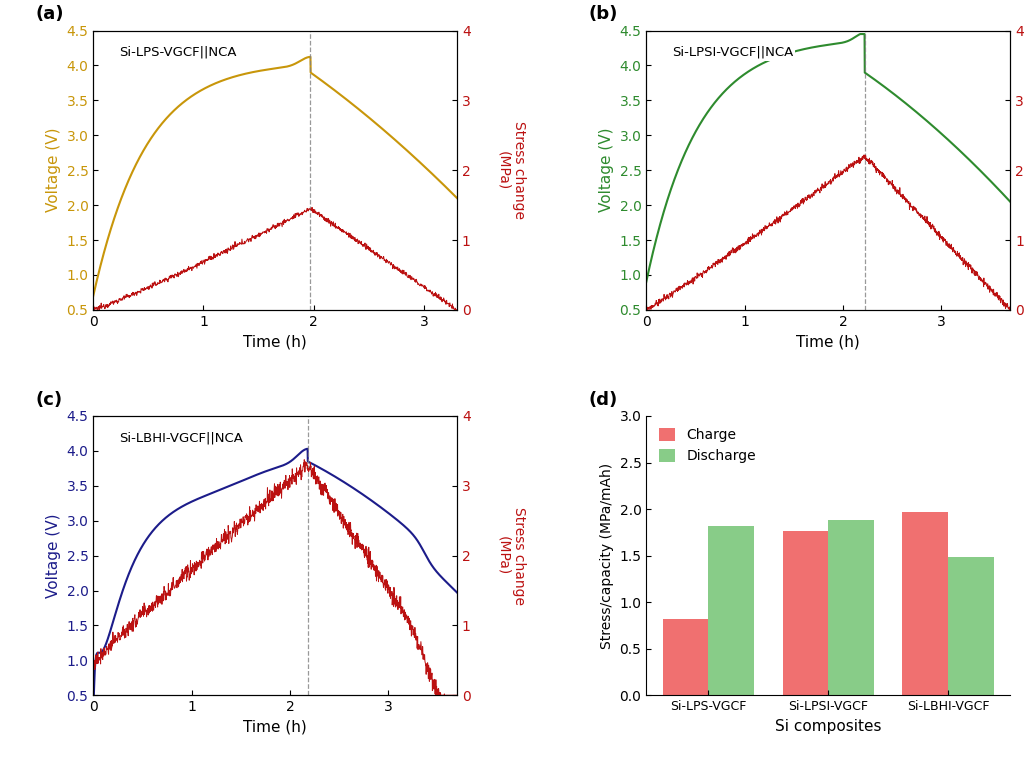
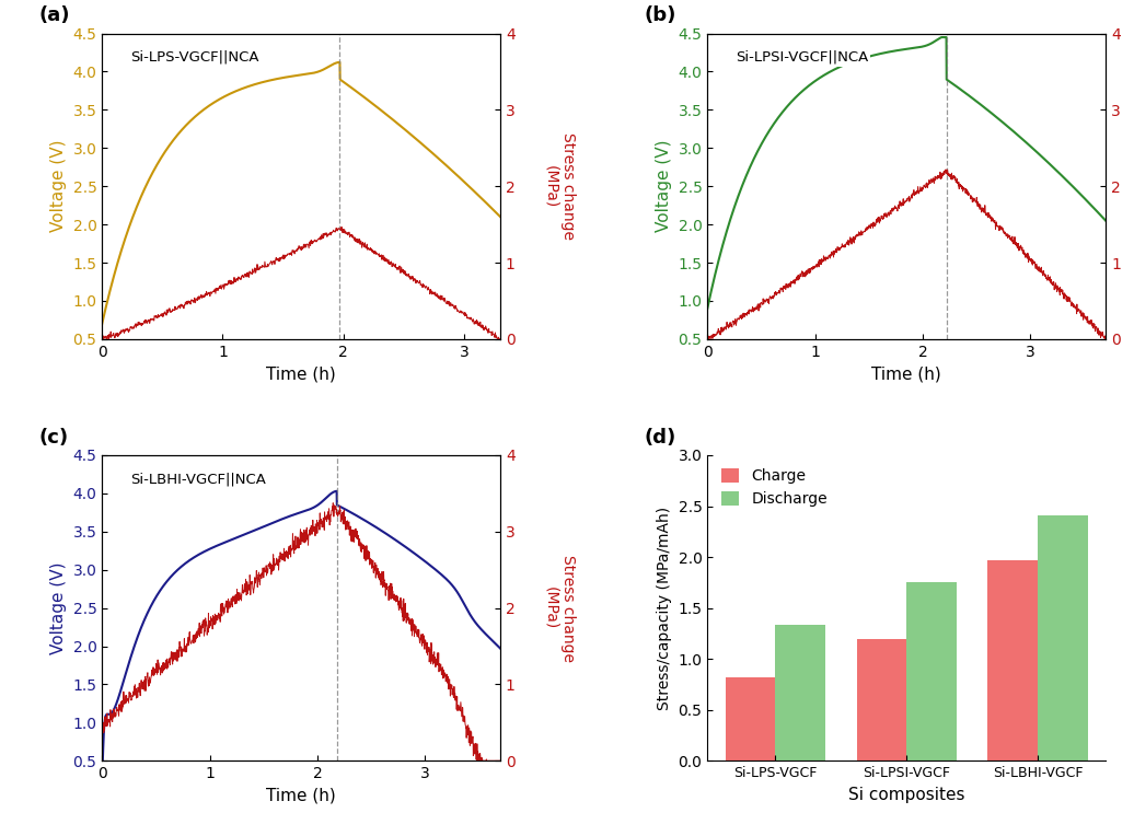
Discharge/Si-LPS-VGCF: 1.82 -> 1.33
Charge/Si-LPSI-VGCF: 1.76 -> 1.20
Discharge/Si-LPSI-VGCF: 1.88 -> 1.75
Discharge/Si-LBHI-VGCF: 1.48 -> 2.41
